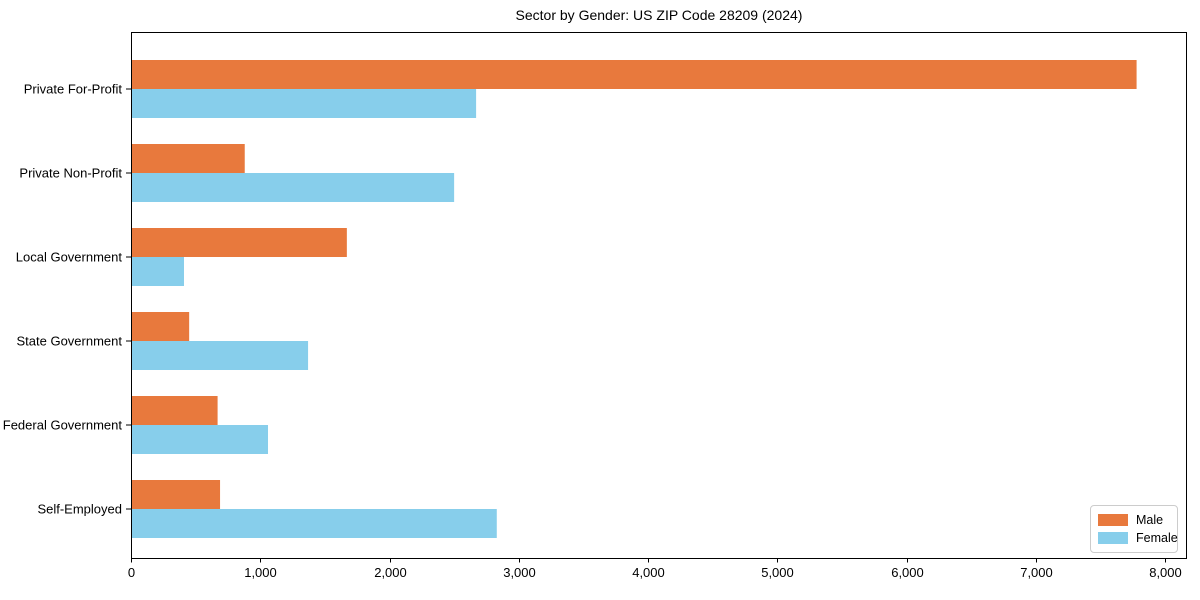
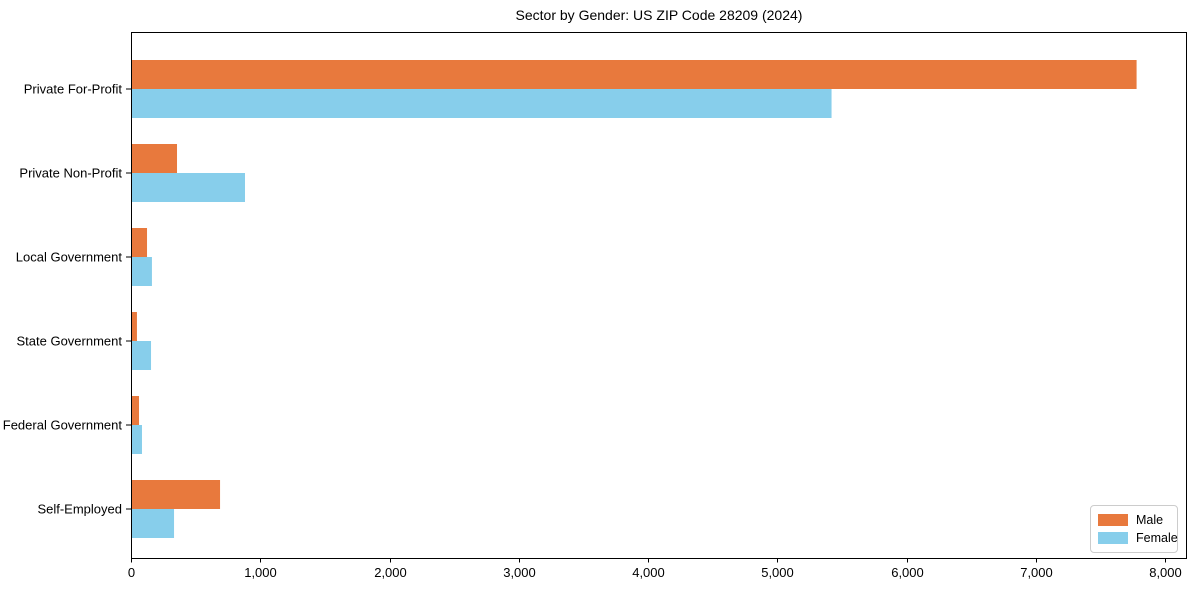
Female/Private For-Profit: 2670 -> 5420
Male/Private Non-Profit: 880 -> 360
Female/Private Non-Profit: 2500 -> 880
Male/Local Government: 1670 -> 120
Female/Local Government: 410 -> 160
Male/State Government: 450 -> 50
Female/State Government: 1370 -> 160
Male/Federal Government: 670 -> 60
Female/Federal Government: 1060 -> 80
Female/Self-Employed: 2830 -> 330
